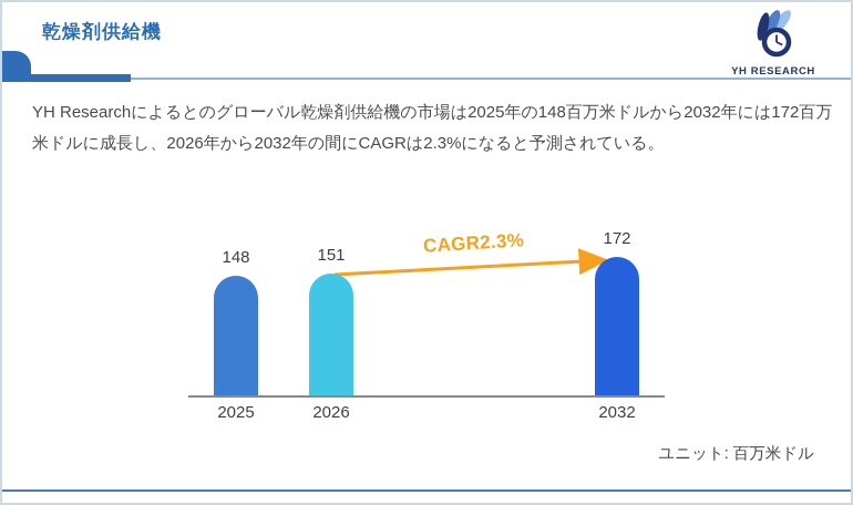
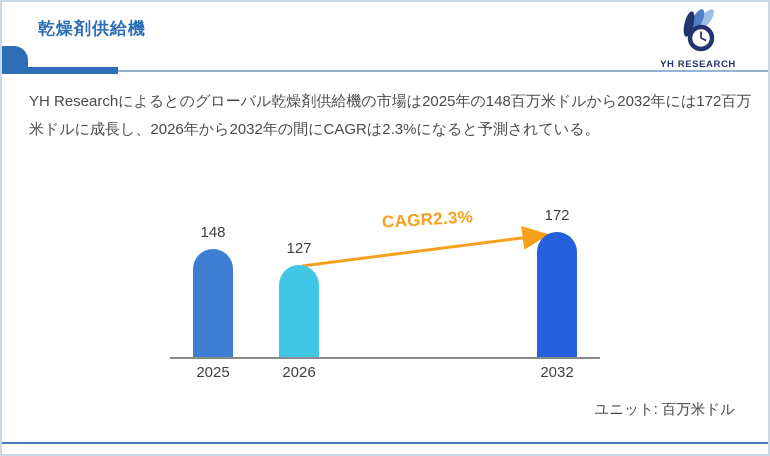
2026: 151 -> 127
